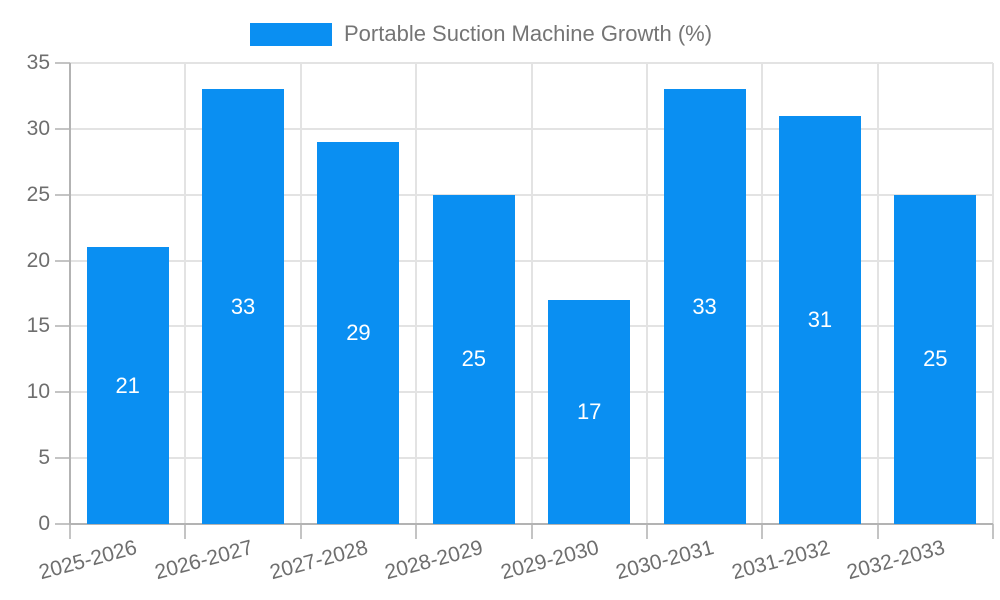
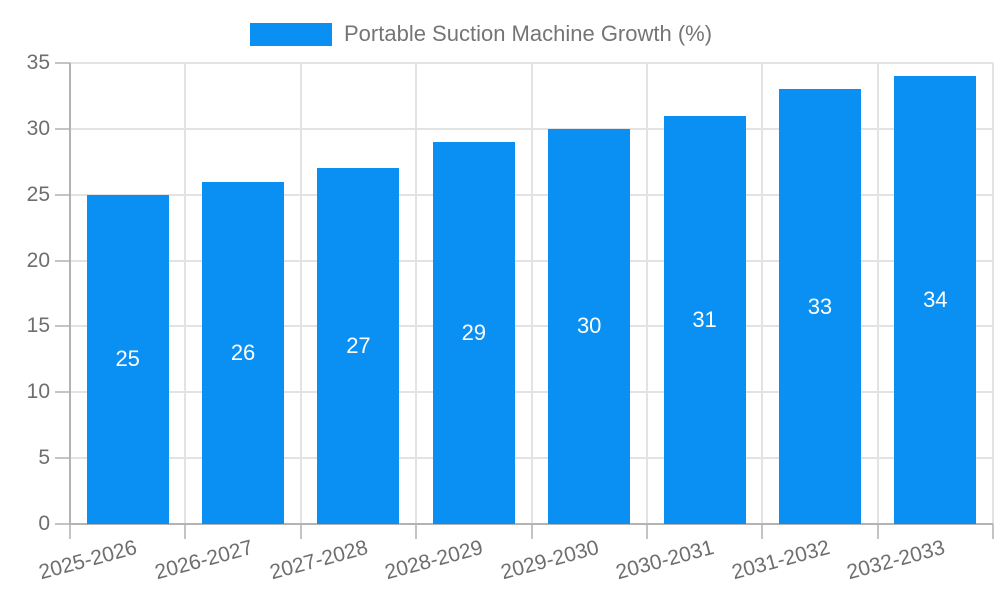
2025-2026: 21 -> 25
2026-2027: 33 -> 26
2027-2028: 29 -> 27
2028-2029: 25 -> 29
2029-2030: 17 -> 30
2030-2031: 33 -> 31
2031-2032: 31 -> 33
2032-2033: 25 -> 34
